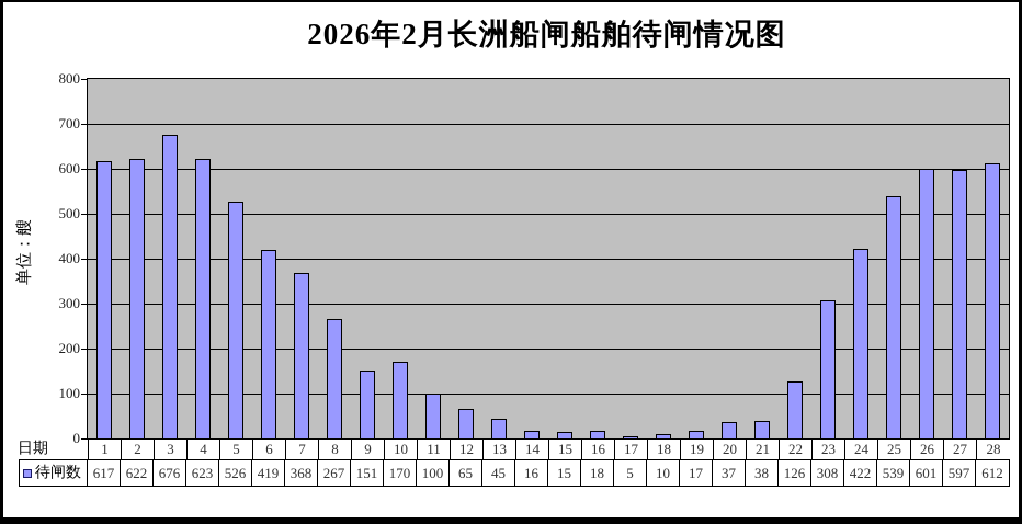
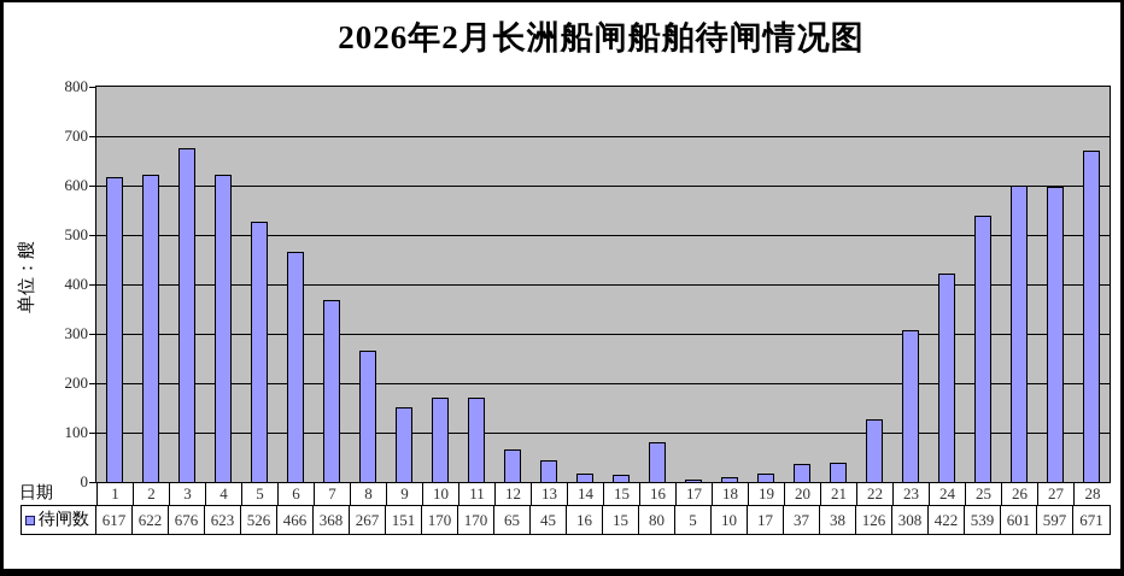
6: 419 -> 466
11: 100 -> 170
16: 18 -> 80
28: 612 -> 671
